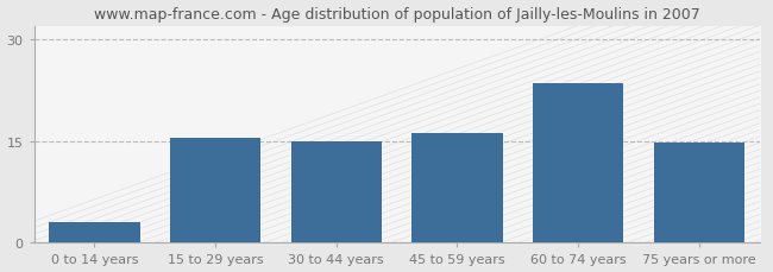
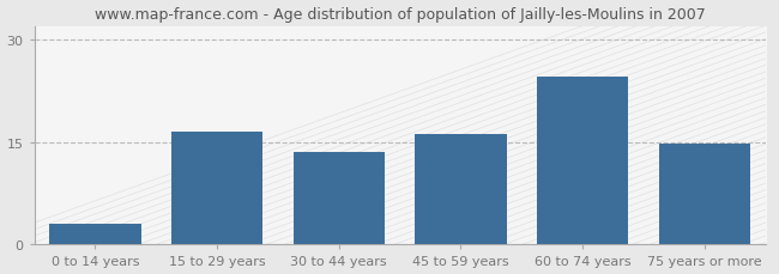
15 to 29 years: 15.5 -> 16.6
30 to 44 years: 15.0 -> 13.6
60 to 74 years: 23.5 -> 24.6
